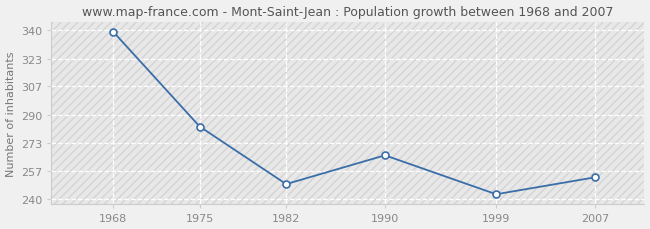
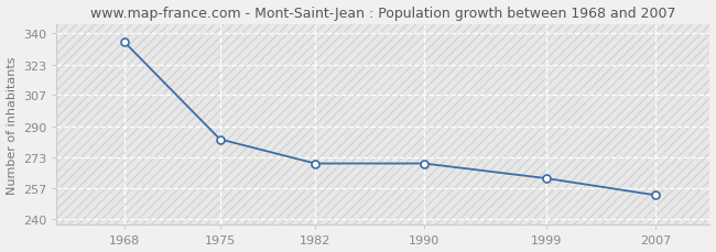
1968: 339 -> 335
1982: 249 -> 270
1990: 266 -> 270
1999: 243 -> 262
